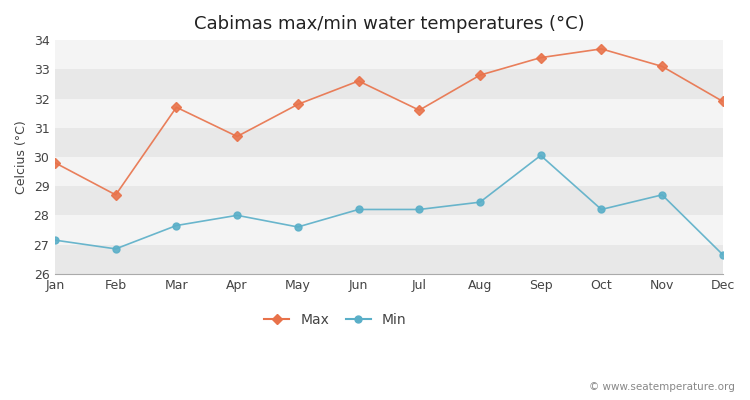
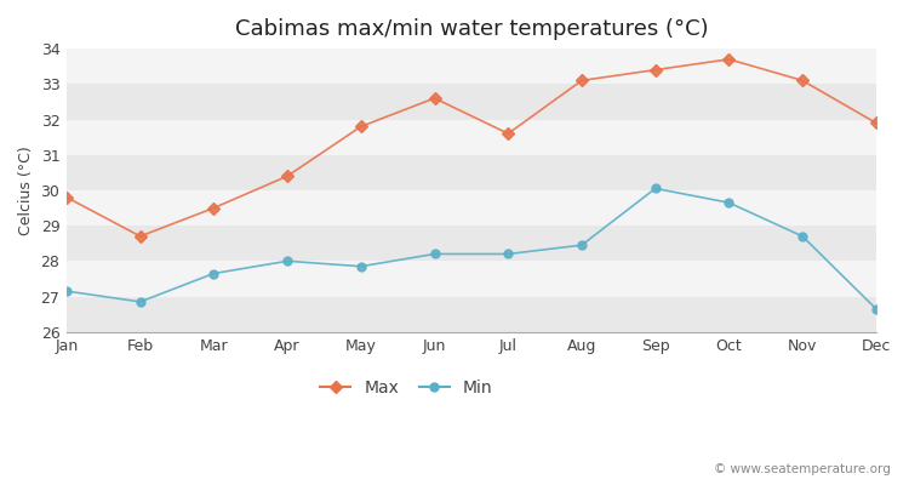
Max/Mar: 31.7 -> 29.5
Max/Apr: 30.7 -> 30.4
Min/May: 27.60 -> 27.85
Max/Aug: 32.8 -> 33.1
Min/Oct: 28.20 -> 29.65
